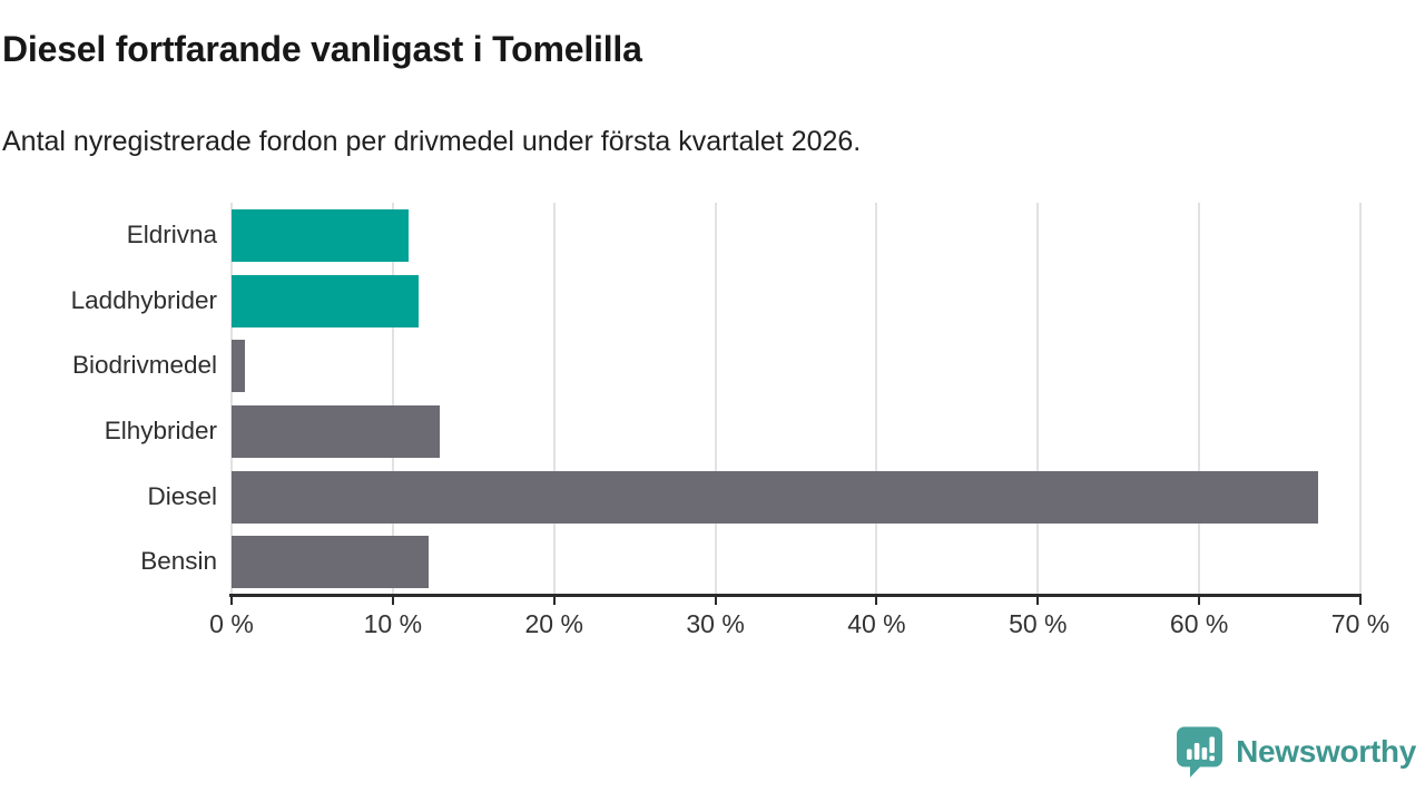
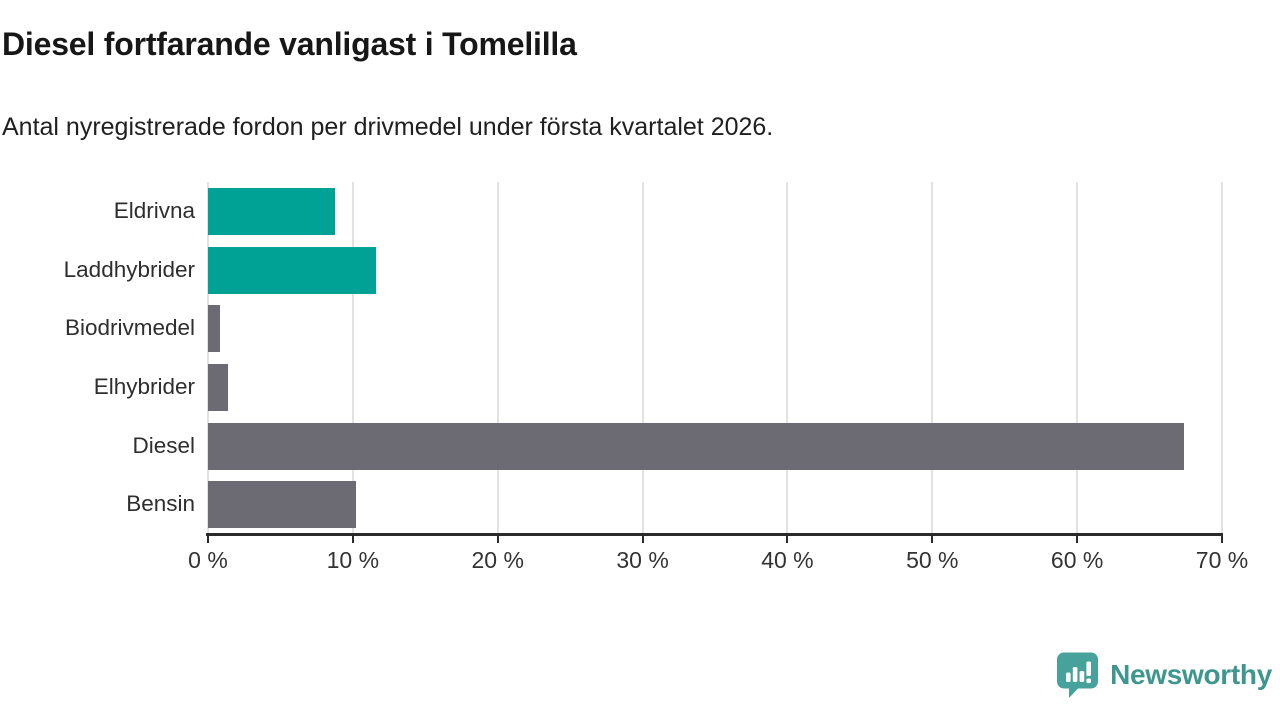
Eldrivna: 11.0% -> 8.8%
Elhybrider: 12.9% -> 1.4%
Bensin: 12.2% -> 10.2%
